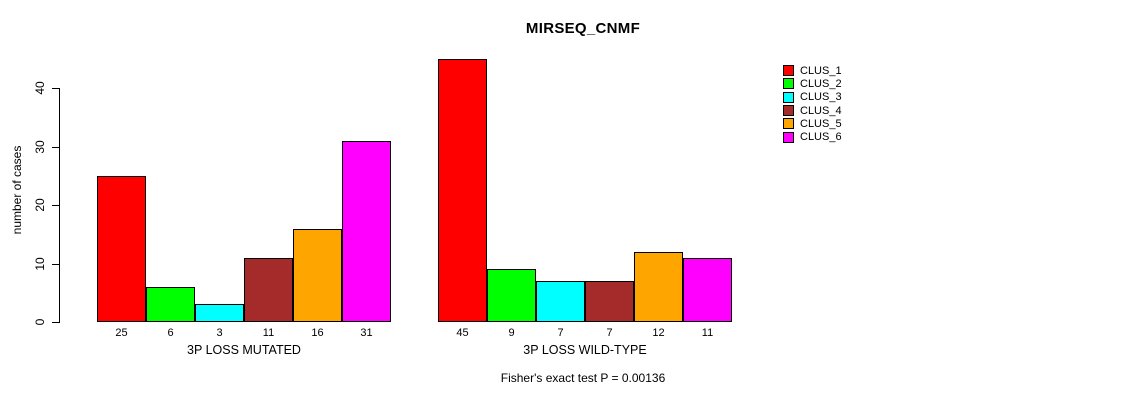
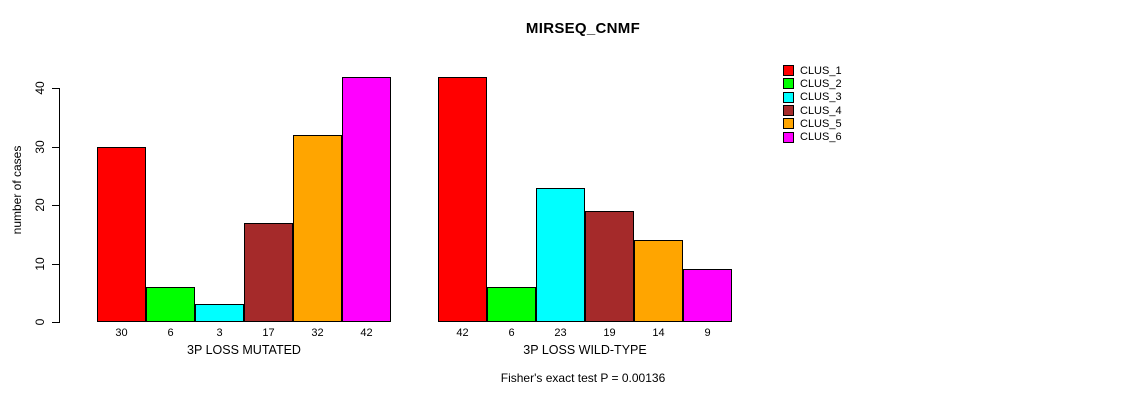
CLUS_1/3P LOSS MUTATED: 25 -> 30
CLUS_4/3P LOSS MUTATED: 11 -> 17
CLUS_5/3P LOSS MUTATED: 16 -> 32
CLUS_6/3P LOSS MUTATED: 31 -> 42
CLUS_1/3P LOSS WILD-TYPE: 45 -> 42
CLUS_2/3P LOSS WILD-TYPE: 9 -> 6
CLUS_3/3P LOSS WILD-TYPE: 7 -> 23
CLUS_4/3P LOSS WILD-TYPE: 7 -> 19
CLUS_5/3P LOSS WILD-TYPE: 12 -> 14
CLUS_6/3P LOSS WILD-TYPE: 11 -> 9
